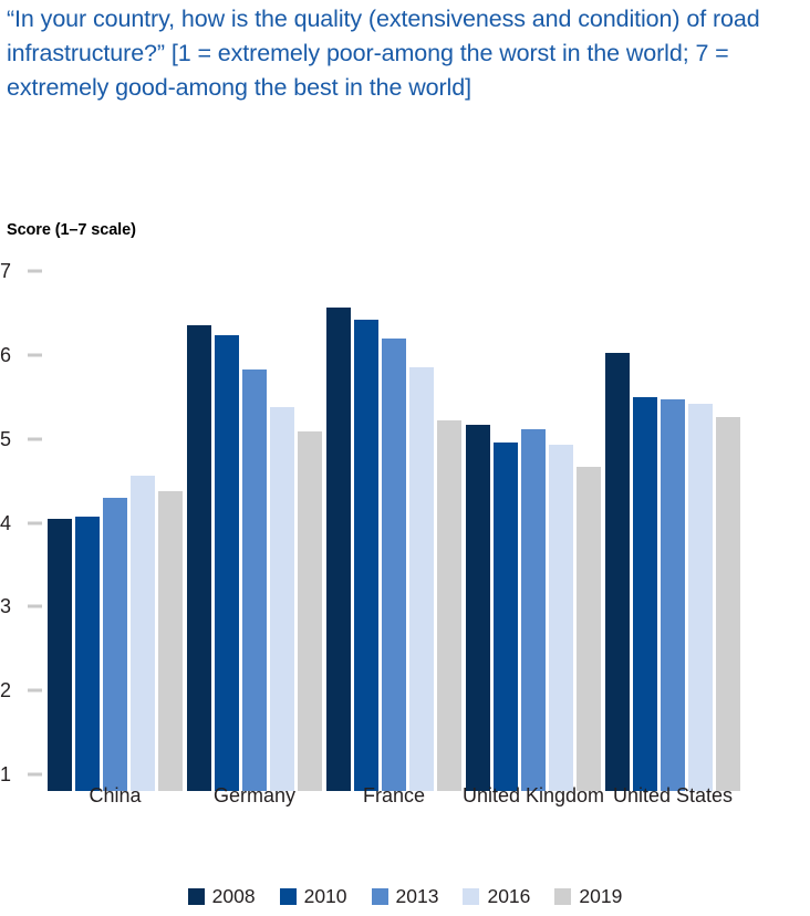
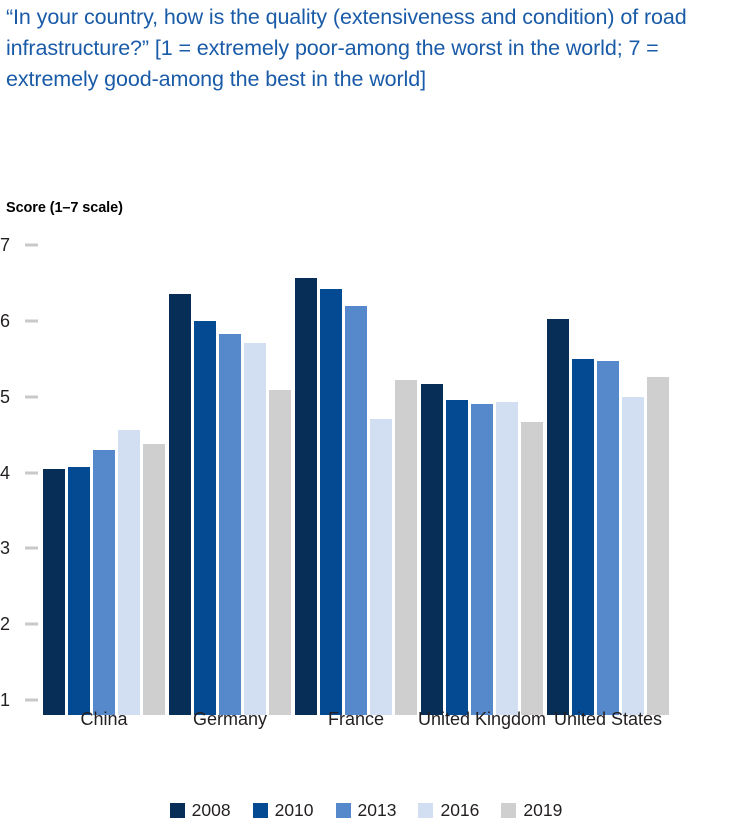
2010/Germany: 6.4 -> 6.2
2016/Germany: 5.6 -> 5.9
2016/France: 6.0 -> 4.9
2013/United Kingdom: 5.3 -> 5.1
2016/United States: 5.6 -> 5.2
